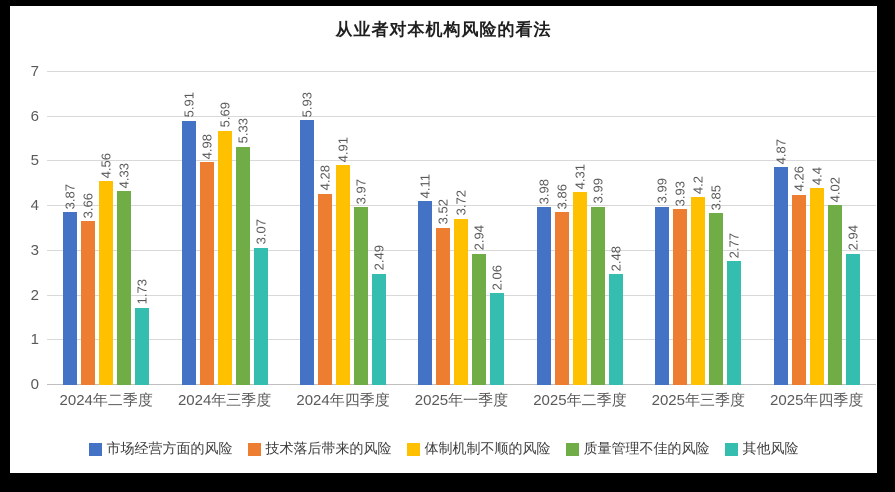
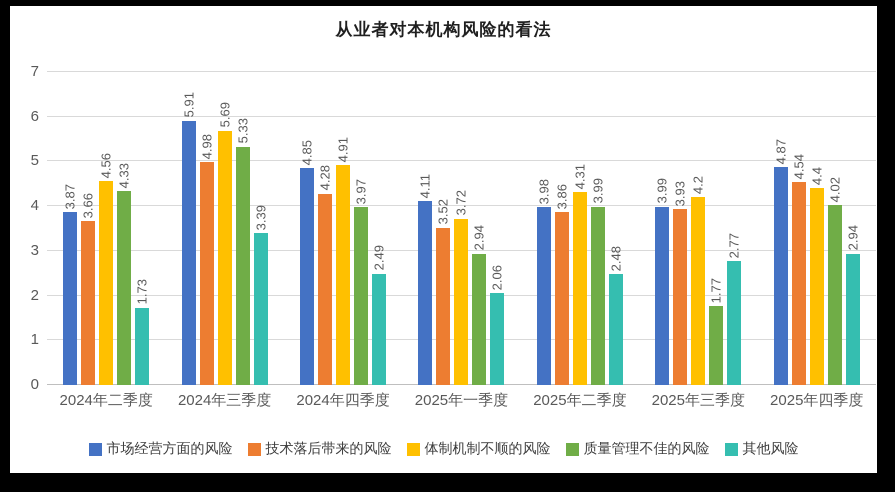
其他风险/2024年三季度: 3.07 -> 3.39
市场经营方面的风险/2024年四季度: 5.93 -> 4.85
质量管理不佳的风险/2025年三季度: 3.85 -> 1.77
技术落后带来的风险/2025年四季度: 4.26 -> 4.54
